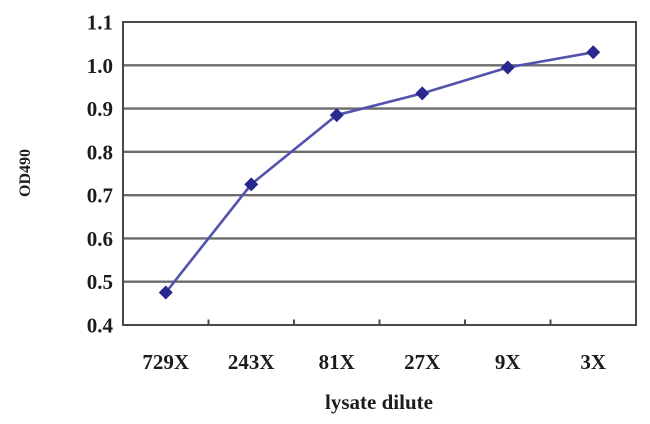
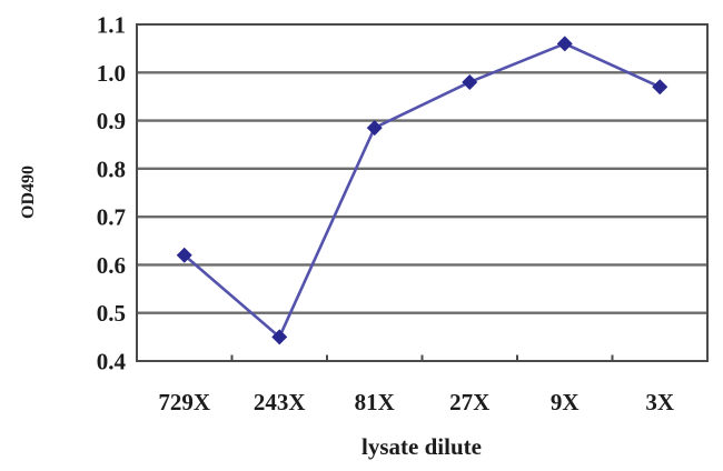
729X: 0.47 -> 0.62
243X: 0.72 -> 0.45
27X: 0.94 -> 0.98
9X: 0.99 -> 1.06
3X: 1.03 -> 0.97
